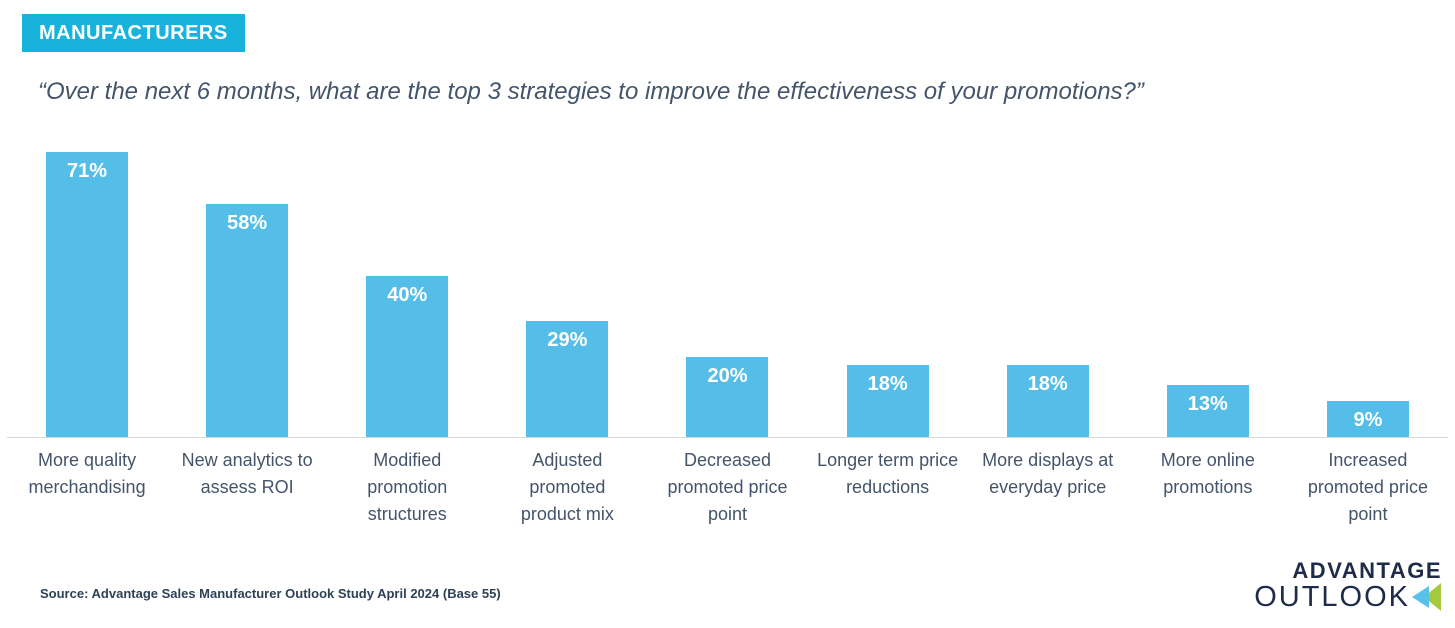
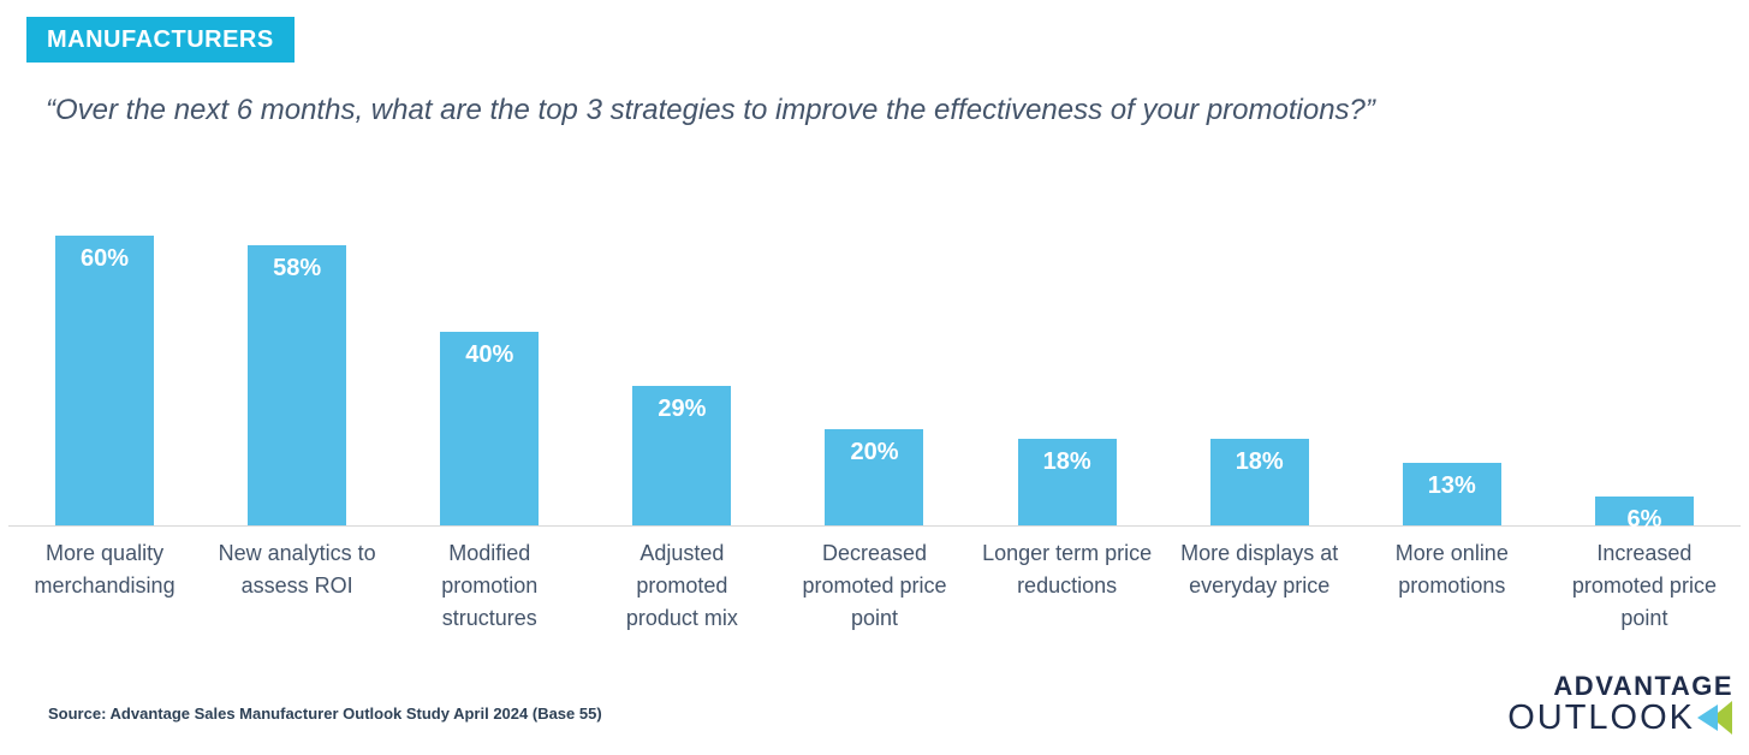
More quality merchandising: 71% -> 60%
Increased promoted price point: 9% -> 6%
